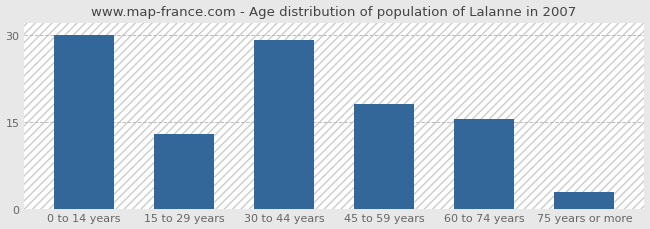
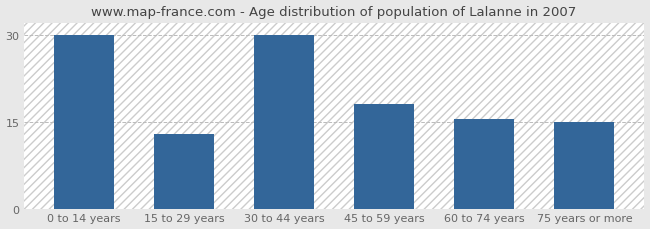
30 to 44 years: 29.0 -> 30.0
75 years or more: 3.0 -> 15.0
